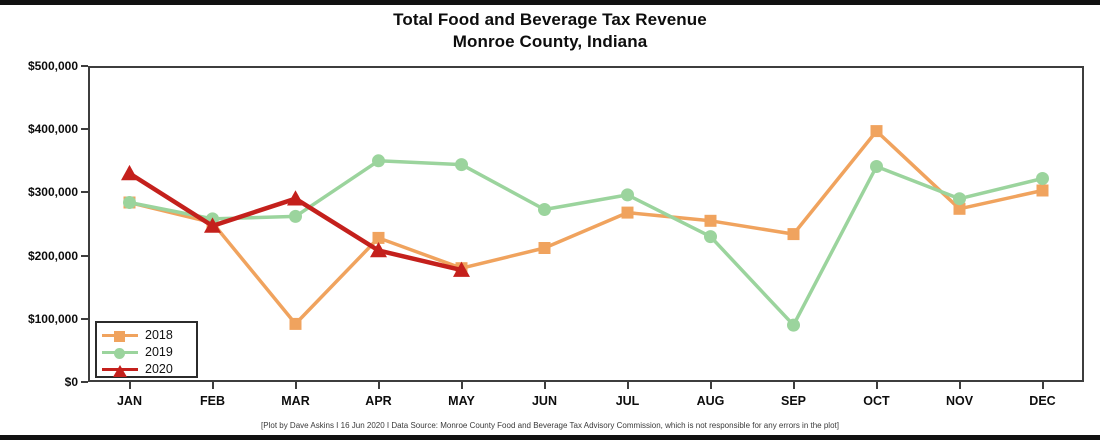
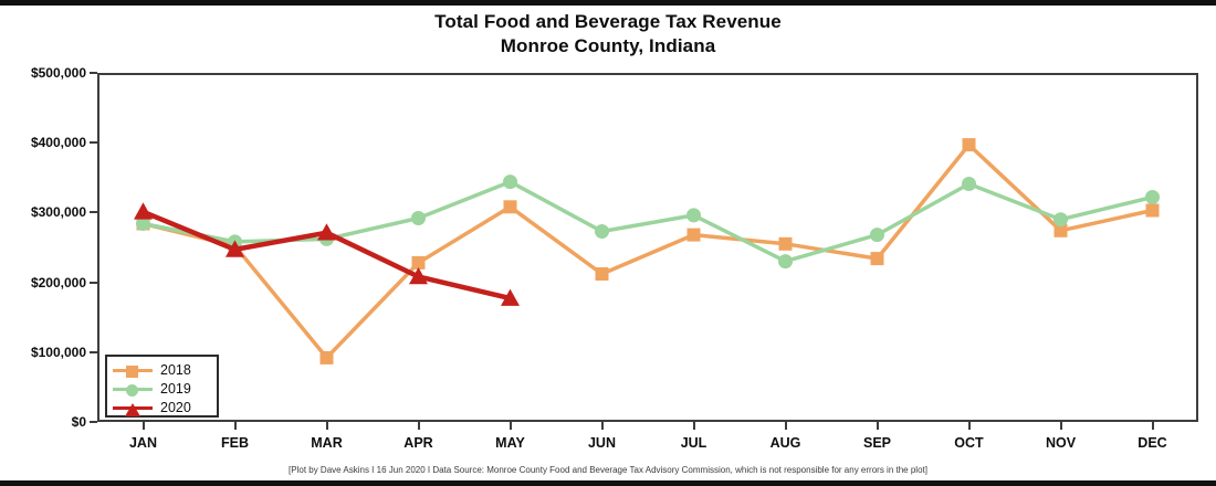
2020/JAN: $330000 -> $300000
2020/MAR: $290000 -> $270000
2019/APR: $350000 -> $290000
2018/MAY: $180000 -> $310000
2019/SEP: $90000 -> $270000
